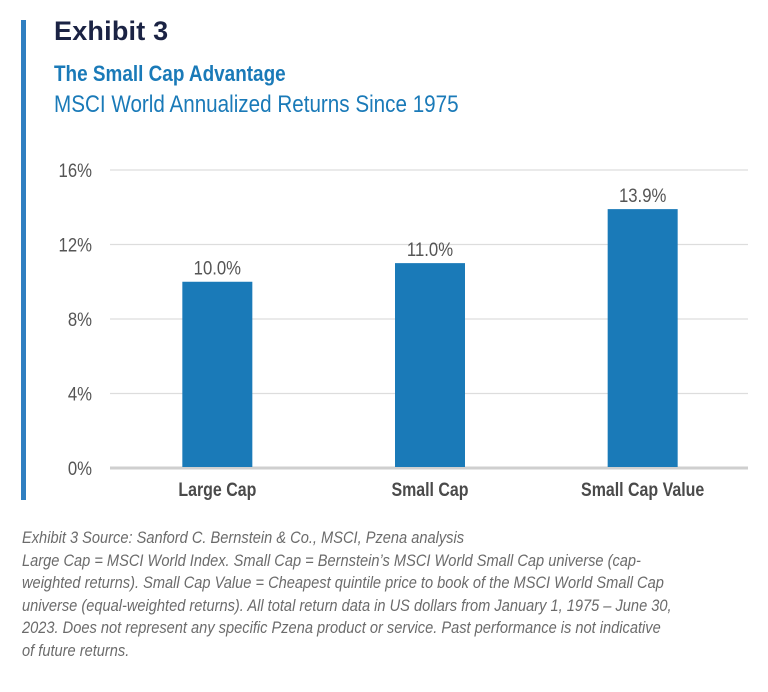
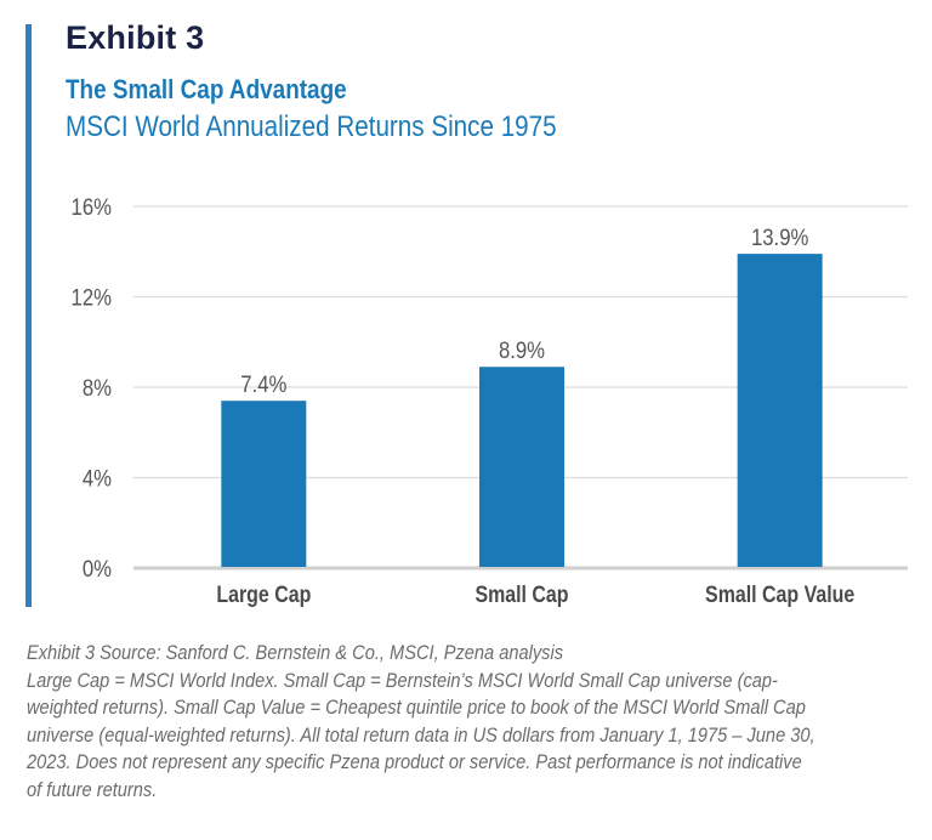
Large Cap: 10.0% -> 7.4%
Small Cap: 11.0% -> 8.9%
